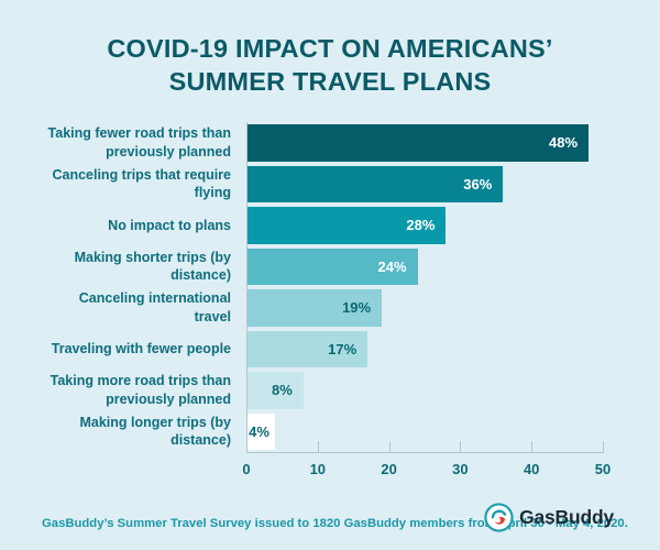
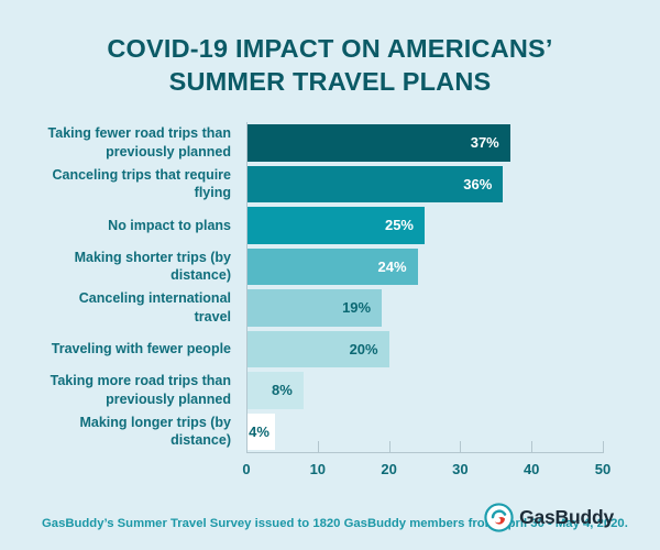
Taking fewer road trips than previously planned: 48% -> 37%
No impact to plans: 28% -> 25%
Traveling with fewer people: 17% -> 20%
